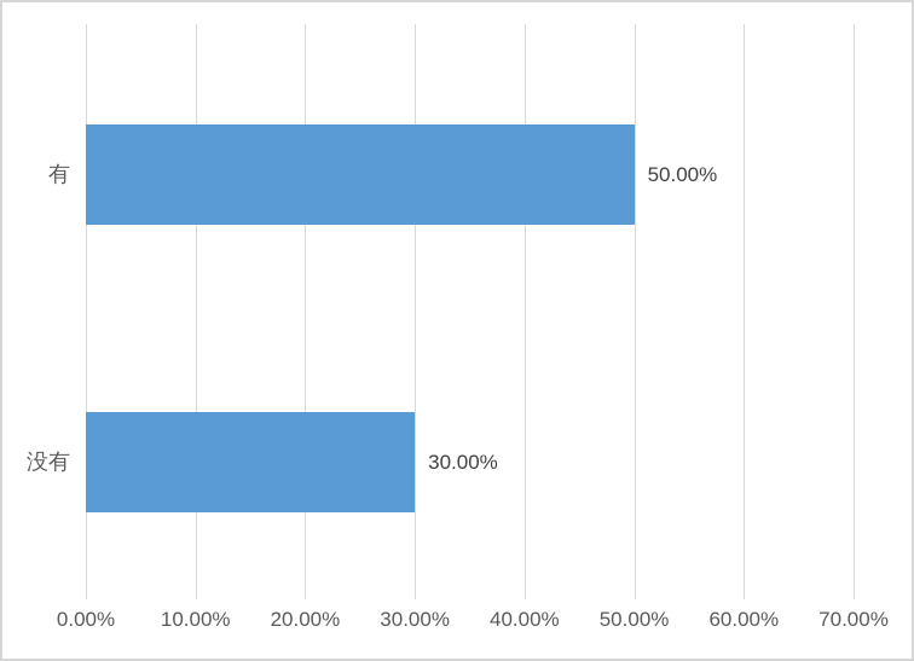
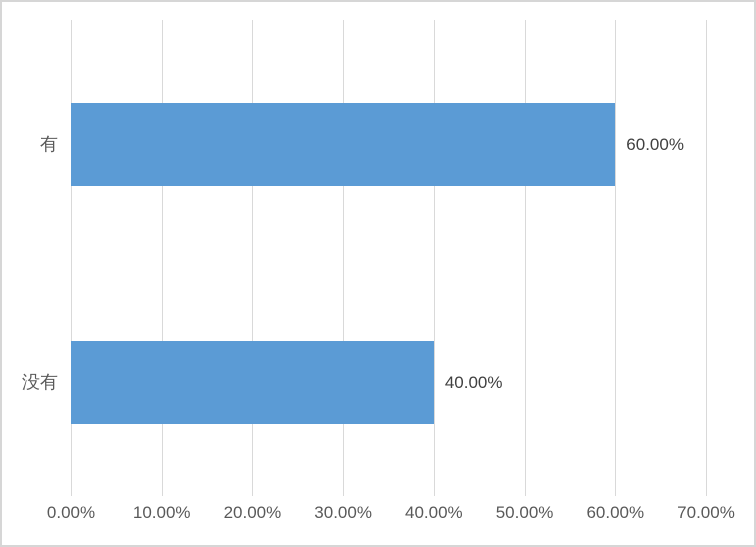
有: 50.00% -> 60.00%
没有: 30.00% -> 40.00%
